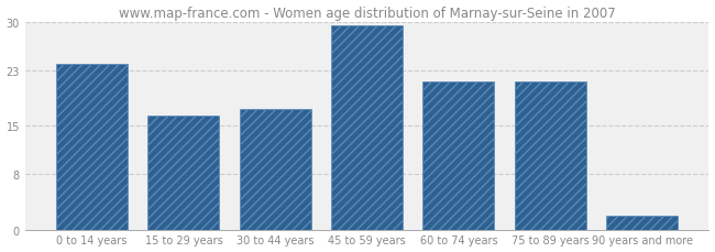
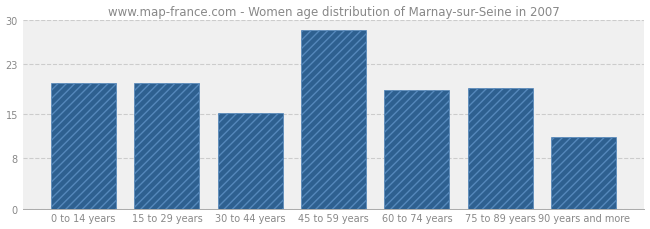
0 to 14 years: 24.0 -> 20.0
15 to 29 years: 16.5 -> 20.0
30 to 44 years: 17.5 -> 15.2
45 to 59 years: 29.5 -> 28.4
60 to 74 years: 21.5 -> 18.8
75 to 89 years: 21.5 -> 19.2
90 years and more: 2.0 -> 11.4
